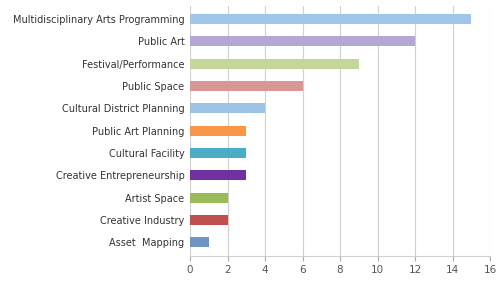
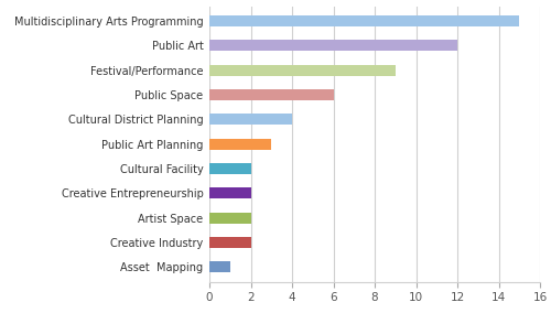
Cultural Facility: 3 -> 2
Creative Entrepreneurship: 3 -> 2
